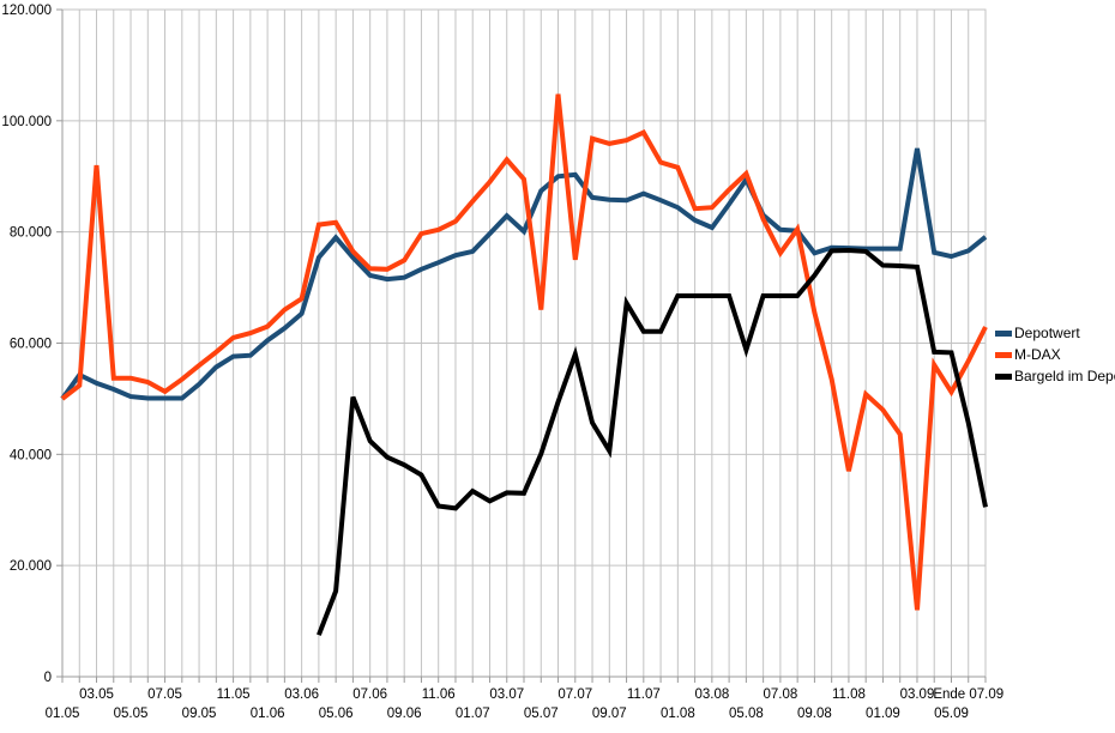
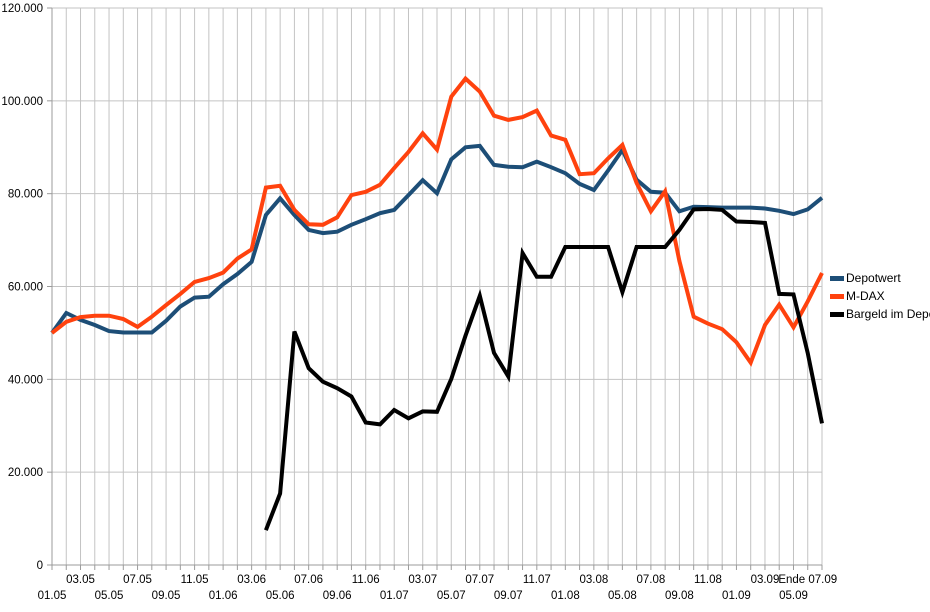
M-DAX/03.05: 92000 -> 53000
M-DAX/05.07: 66000 -> 101000
M-DAX/07.07: 75000 -> 102000
M-DAX/11.08: 37000 -> 52000
Depotwert/03.09: 95000 -> 77000
M-DAX/03.09: 12000 -> 52000
